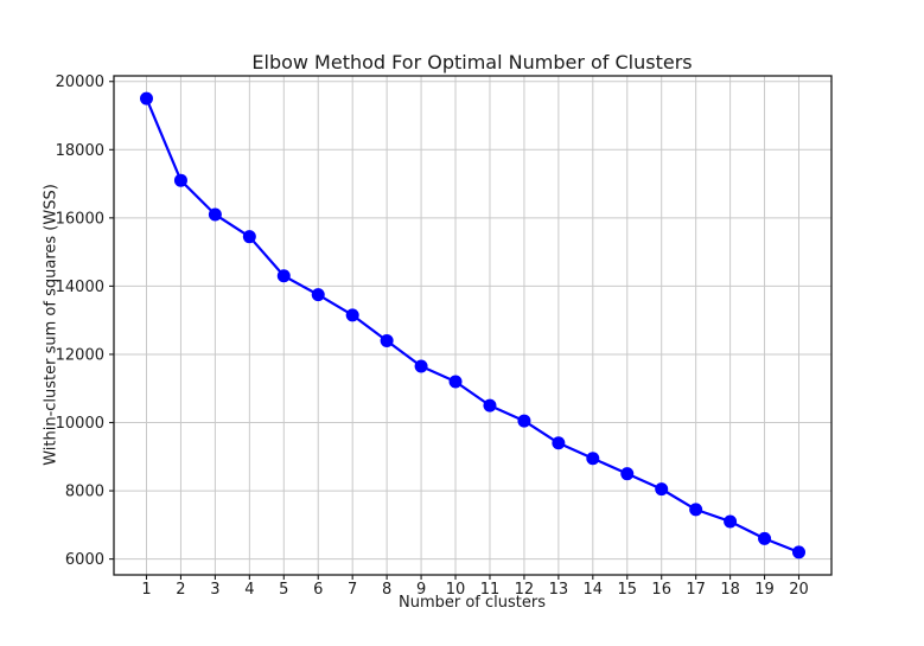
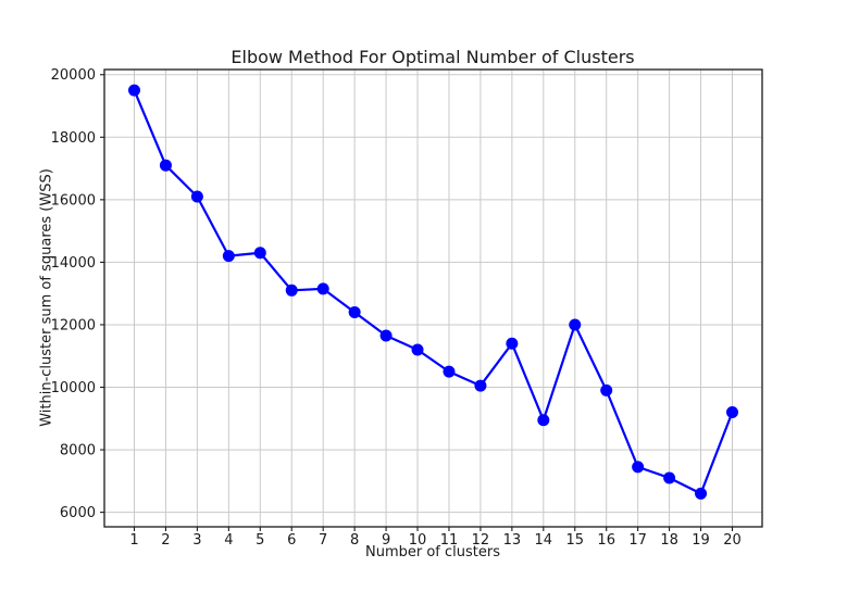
4: 15400 -> 14200
6: 13800 -> 13100
13: 9400 -> 11400
15: 8500 -> 12000
16: 8000 -> 9900
20: 6200 -> 9200
